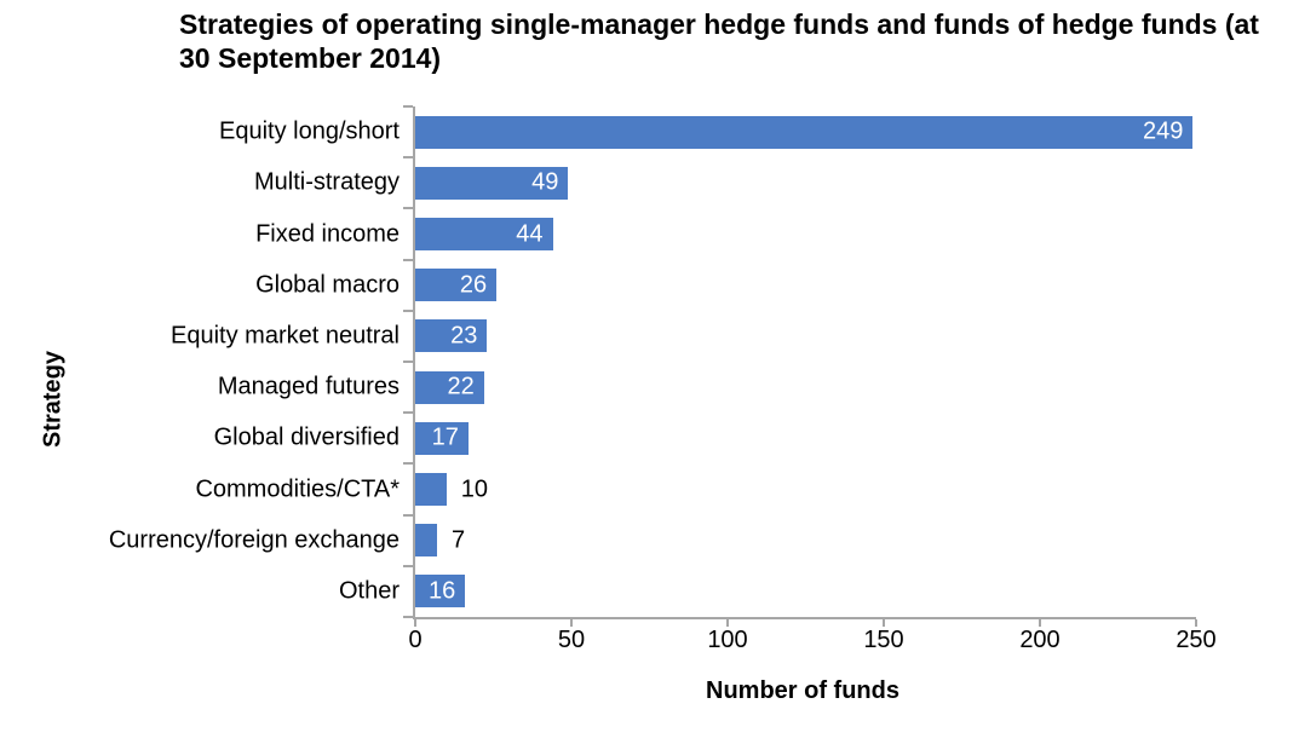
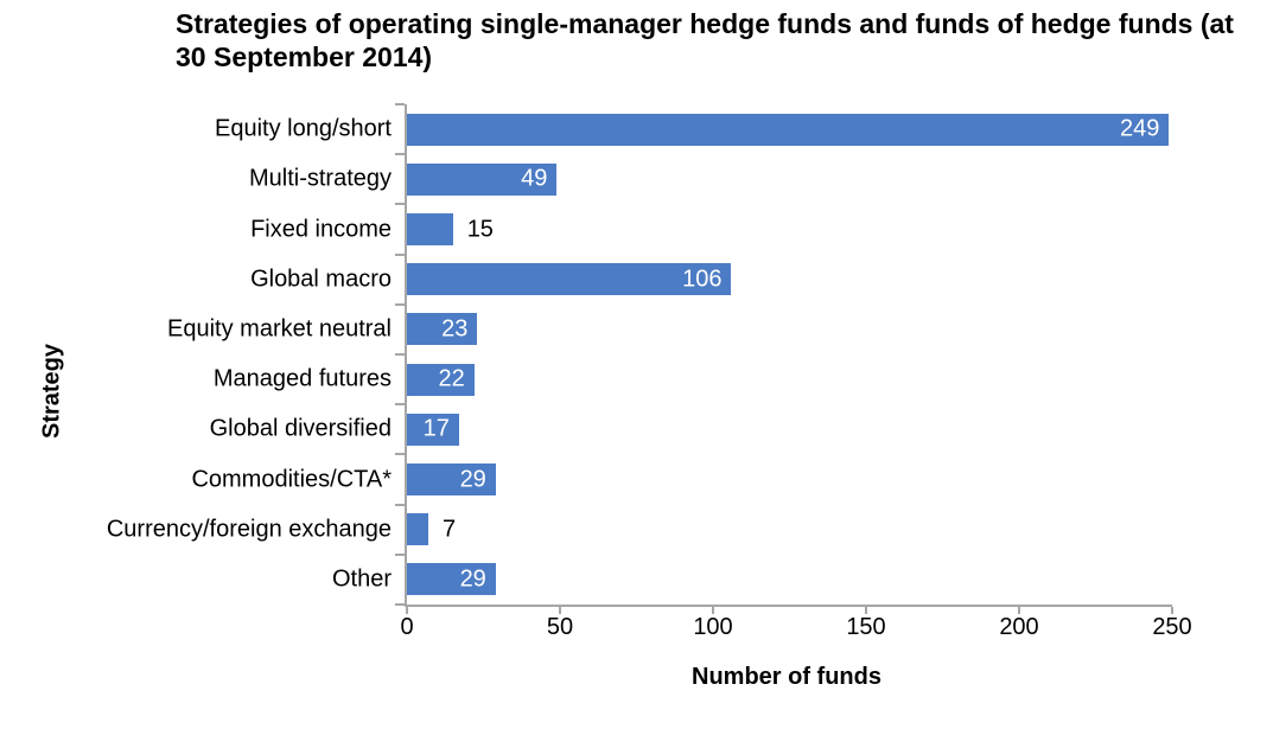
Fixed income: 44 -> 15
Global macro: 26 -> 106
Commodities/CTA*: 10 -> 29
Other: 16 -> 29
